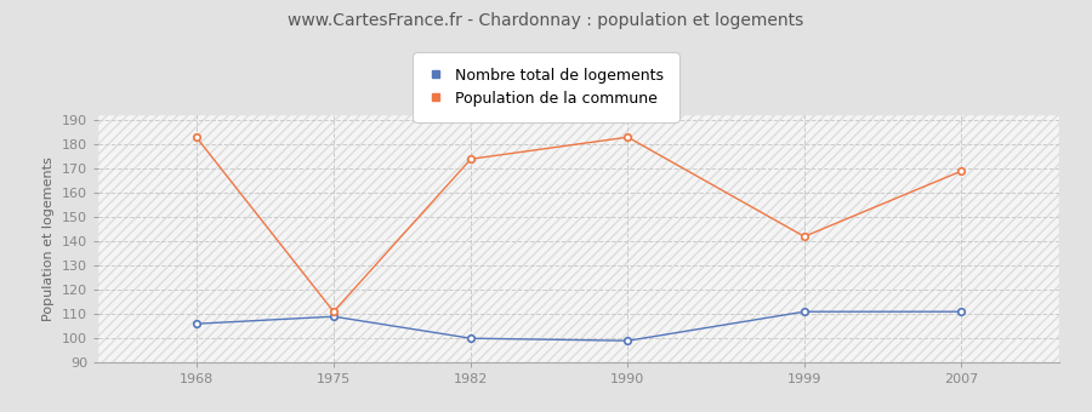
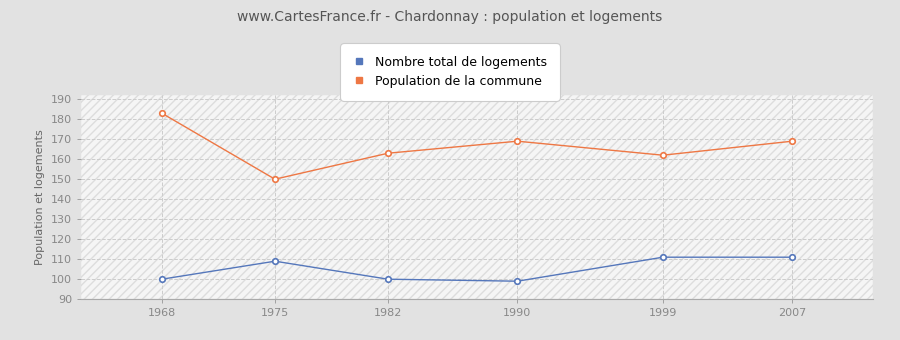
Nombre total de logements/1968: 106 -> 100
Population de la commune/1975: 111 -> 150
Population de la commune/1982: 174 -> 163
Population de la commune/1990: 183 -> 169
Population de la commune/1999: 142 -> 162
